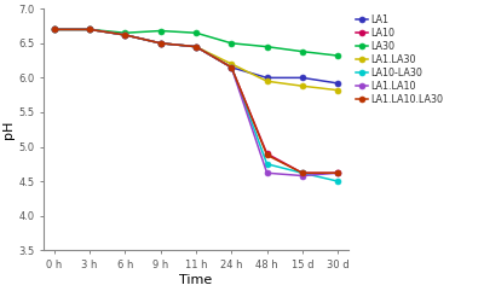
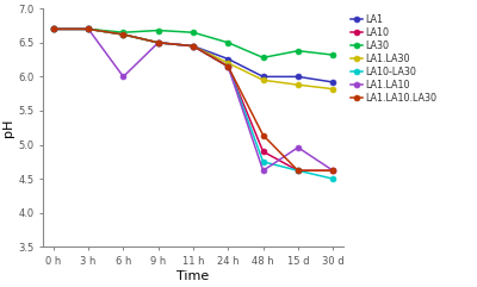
LA1.LA10/6 h: 6.62 -> 6.00
LA1/24 h: 6.15 -> 6.26
LA30/48 h: 6.45 -> 6.28
LA1.LA10.LA30/48 h: 4.88 -> 5.14
LA1.LA10/15 d: 4.58 -> 4.96
